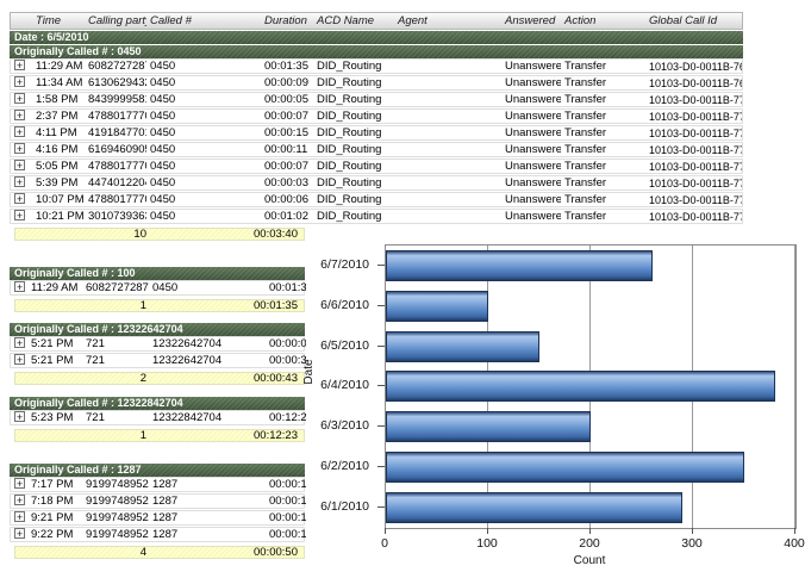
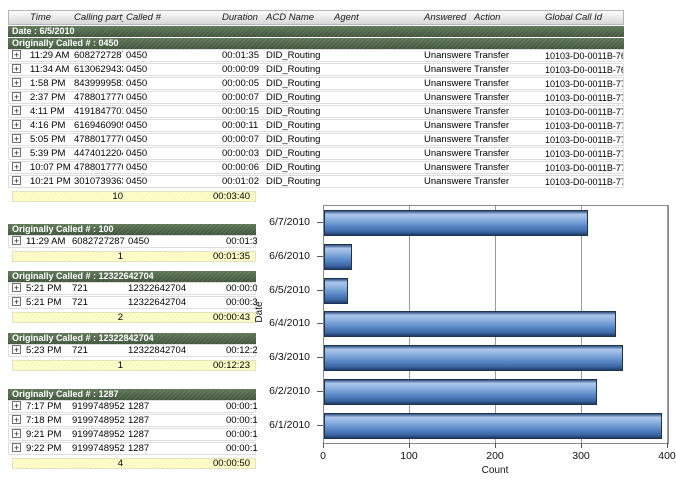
6/7/2010: 260 -> 310
6/6/2010: 100 -> 30
6/5/2010: 150 -> 30
6/4/2010: 380 -> 340
6/3/2010: 200 -> 350
6/2/2010: 350 -> 320
6/1/2010: 290 -> 390
